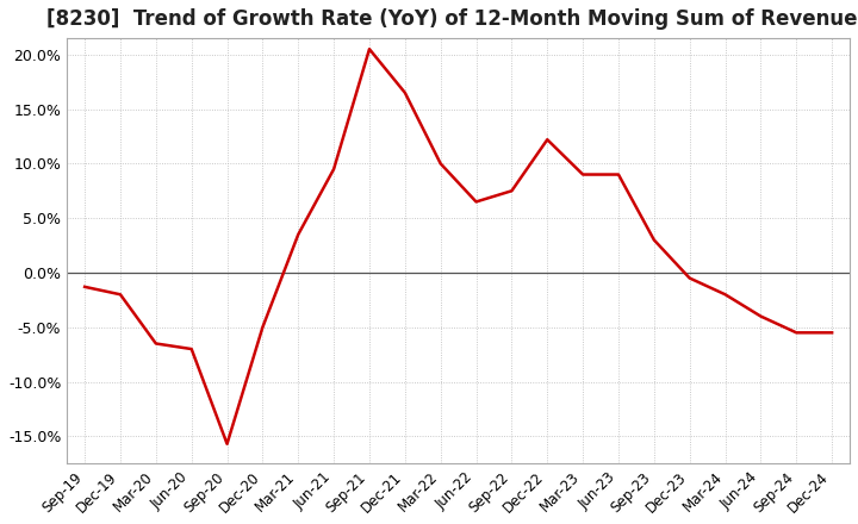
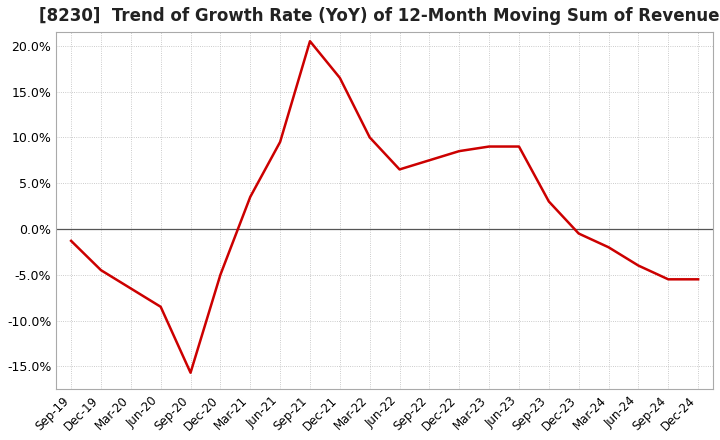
Dec-19: -2.0% -> -4.5%
Jun-20: -7.0% -> -8.5%
Dec-22: 12.2% -> 8.5%
